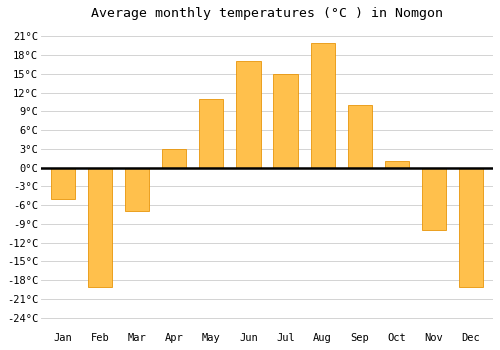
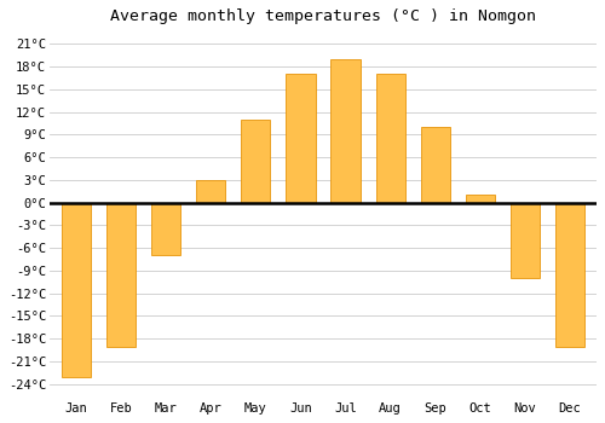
Jan: -5°C -> -23°C
Jul: 15°C -> 19°C
Aug: 20°C -> 17°C
